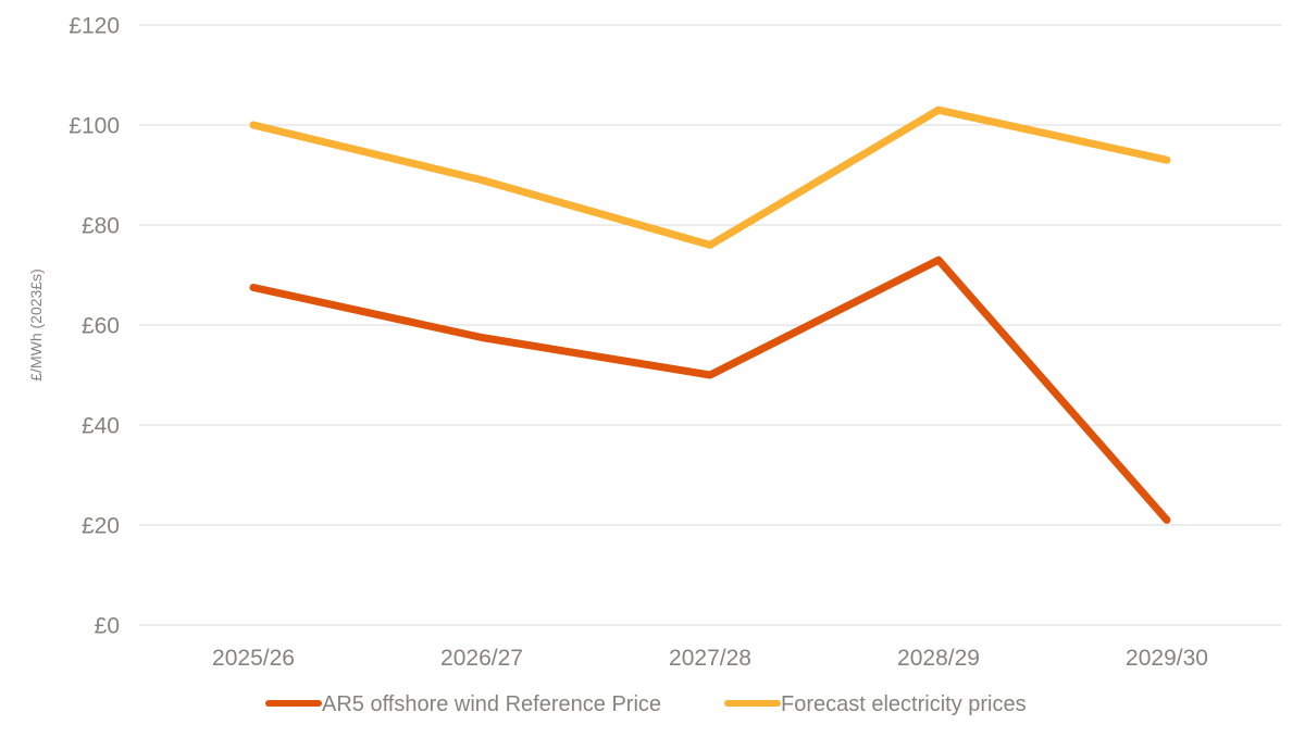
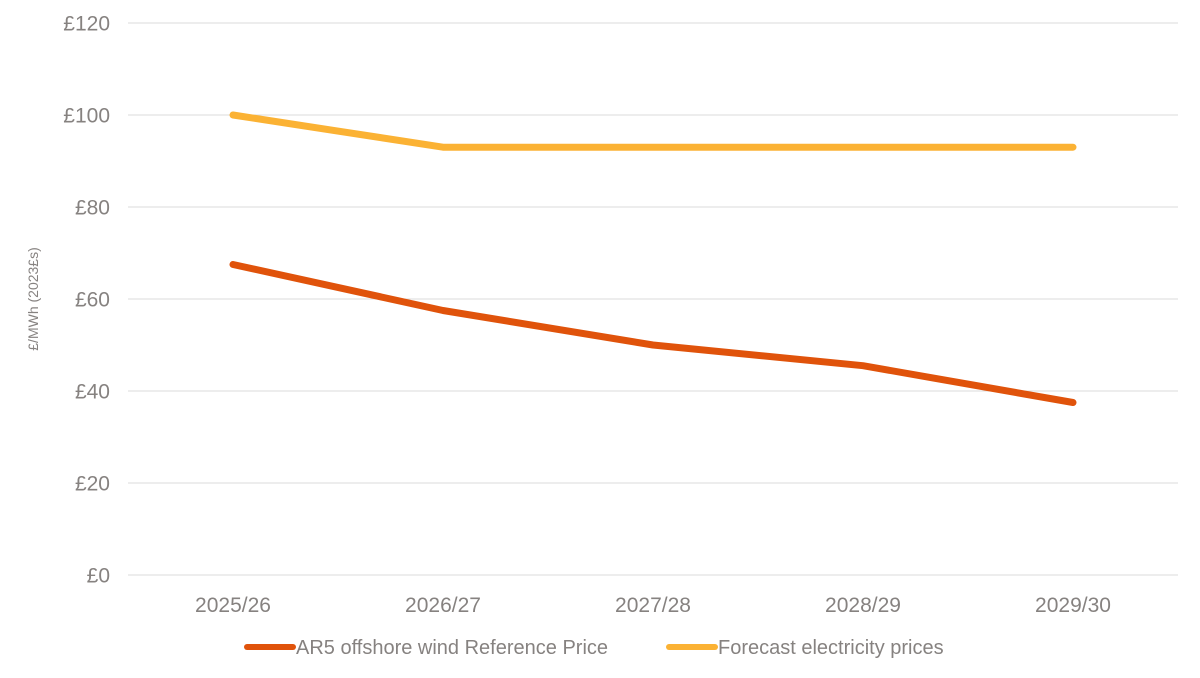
Forecast electricity prices/2026/27: £89 -> £93
Forecast electricity prices/2027/28: £76 -> £93
AR5 offshore wind Reference Price/2028/29: £73 -> £46
Forecast electricity prices/2028/29: £103 -> £93
AR5 offshore wind Reference Price/2029/30: £21 -> £38
